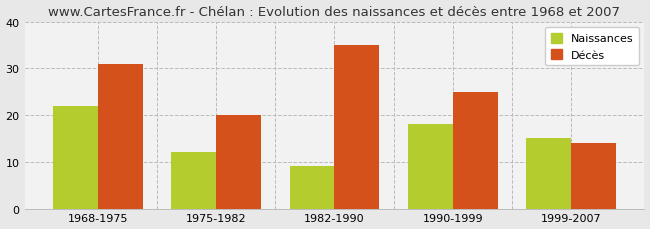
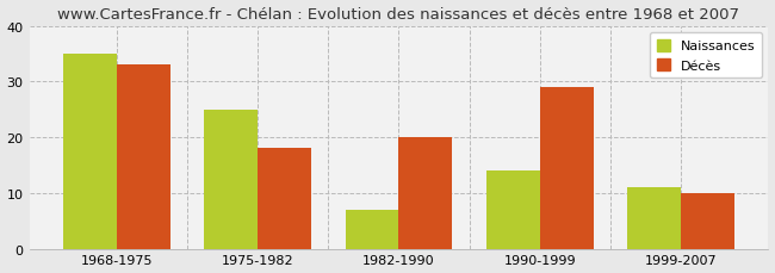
Naissances/1968-1975: 22 -> 35
Décès/1968-1975: 31 -> 33
Naissances/1975-1982: 12 -> 25
Décès/1975-1982: 20 -> 18
Naissances/1982-1990: 9 -> 7
Décès/1982-1990: 35 -> 20
Naissances/1990-1999: 18 -> 14
Décès/1990-1999: 25 -> 29
Naissances/1999-2007: 15 -> 11
Décès/1999-2007: 14 -> 10
